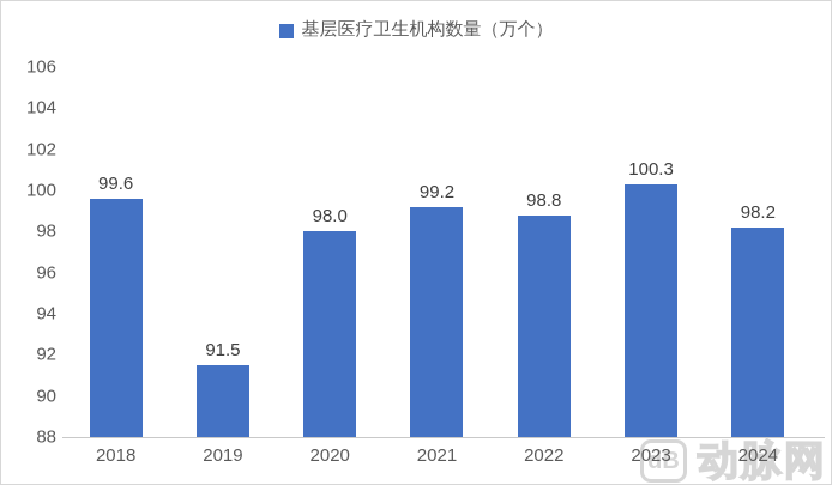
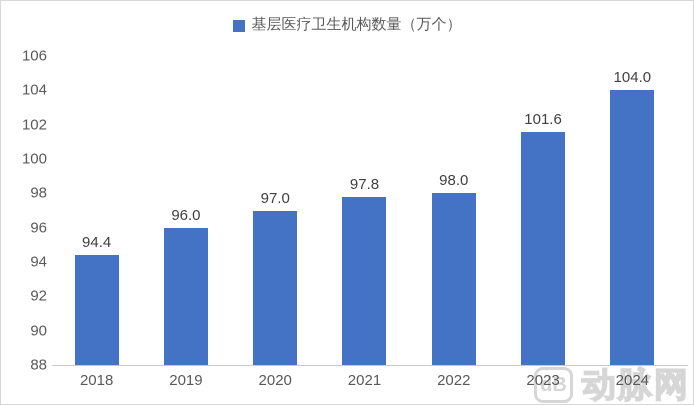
2018: 99.6 -> 94.4
2019: 91.5 -> 96.0
2020: 98.0 -> 97.0
2021: 99.2 -> 97.8
2022: 98.8 -> 98.0
2023: 100.3 -> 101.6
2024: 98.2 -> 104.0
